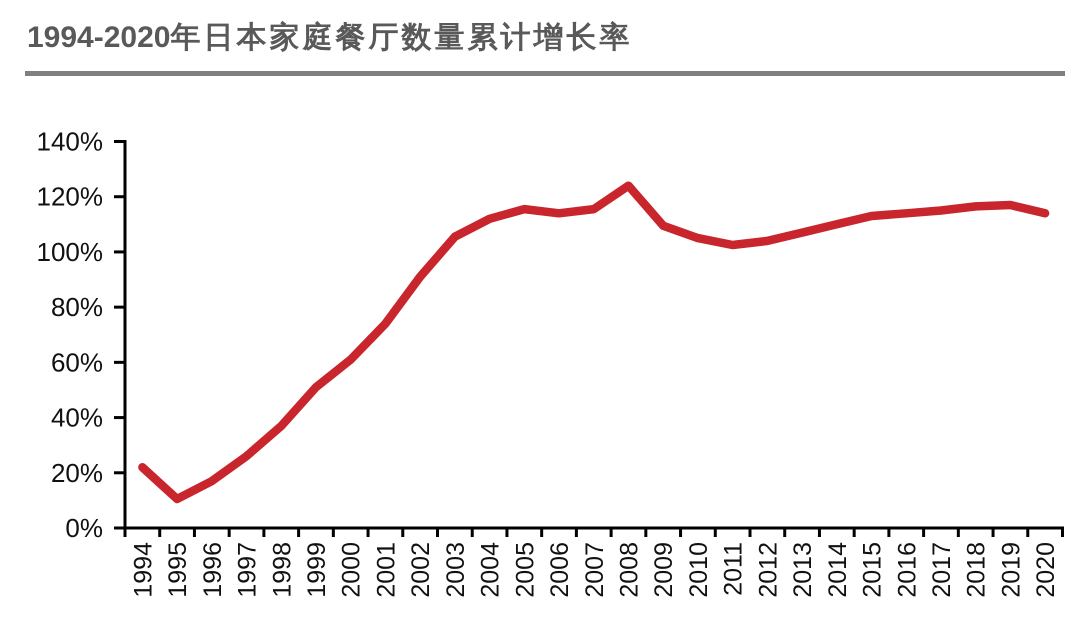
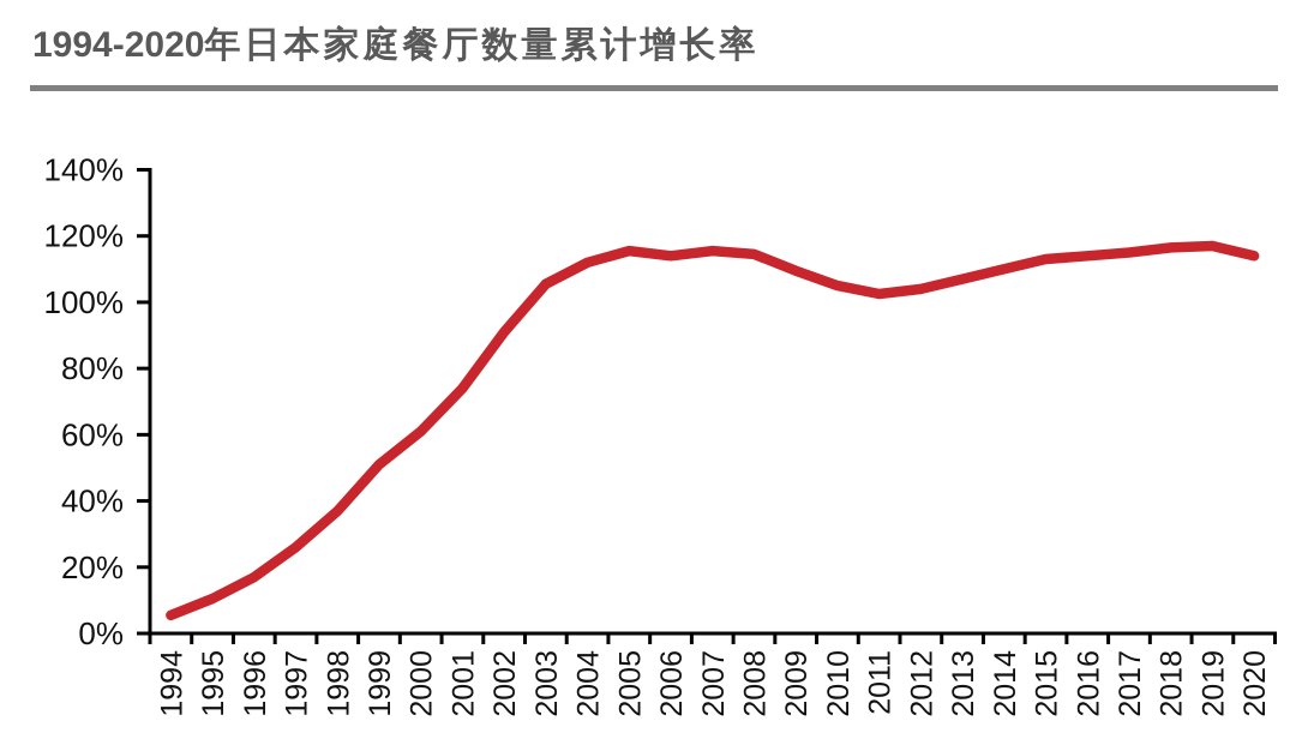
1994: 22% -> 6%
2008: 124% -> 114%
